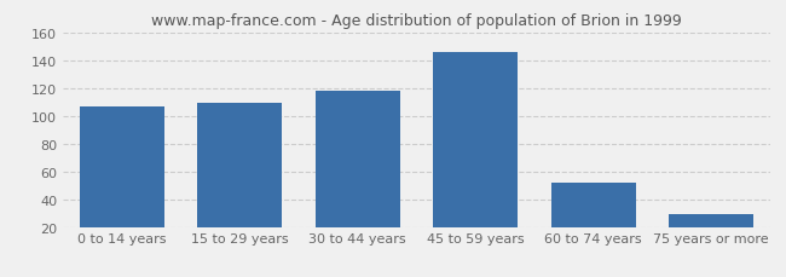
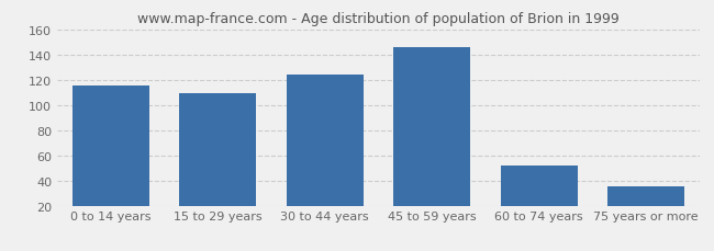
0 to 14 years: 107 -> 115
30 to 44 years: 118 -> 124
75 years or more: 29 -> 35
